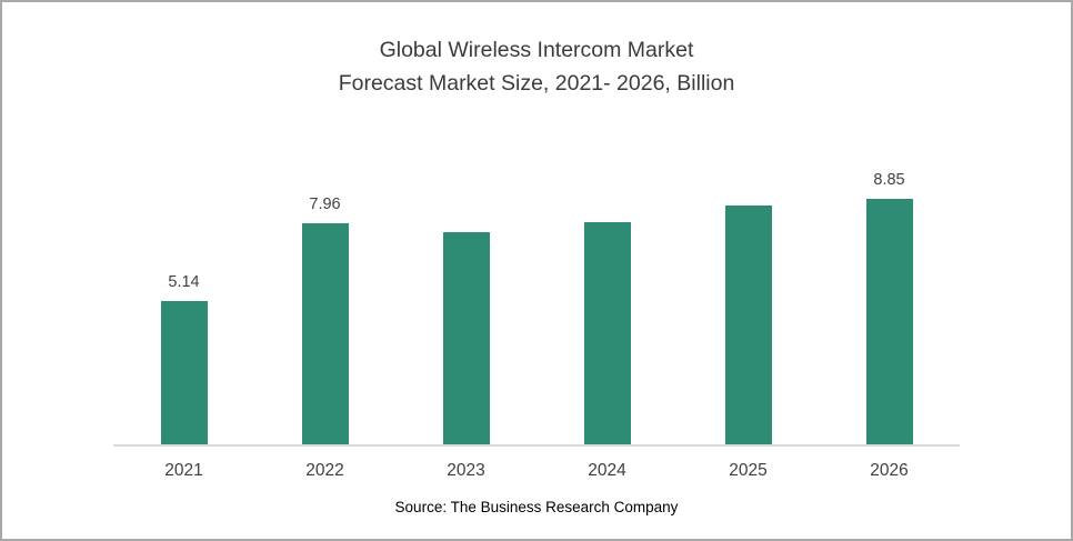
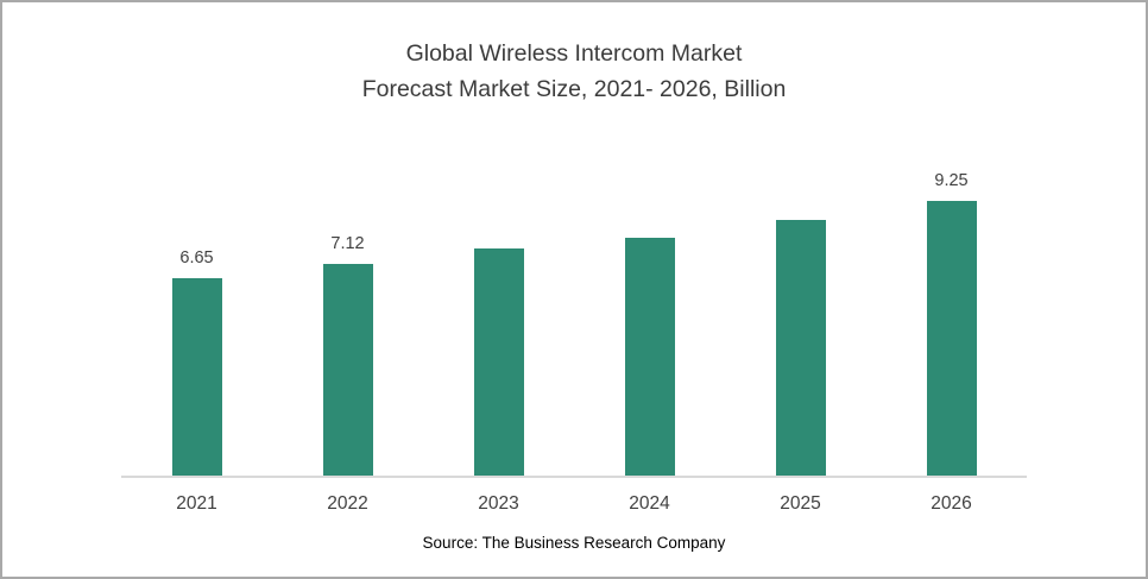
2021: 5.14 -> 6.65
2022: 7.96 -> 7.12
2026: 8.85 -> 9.25
